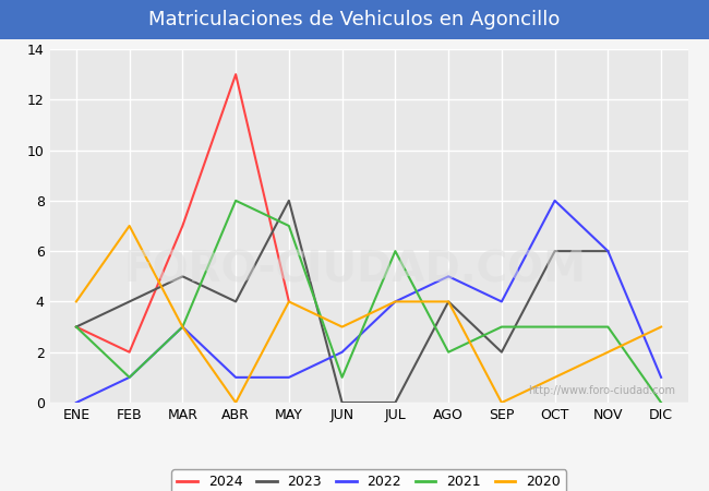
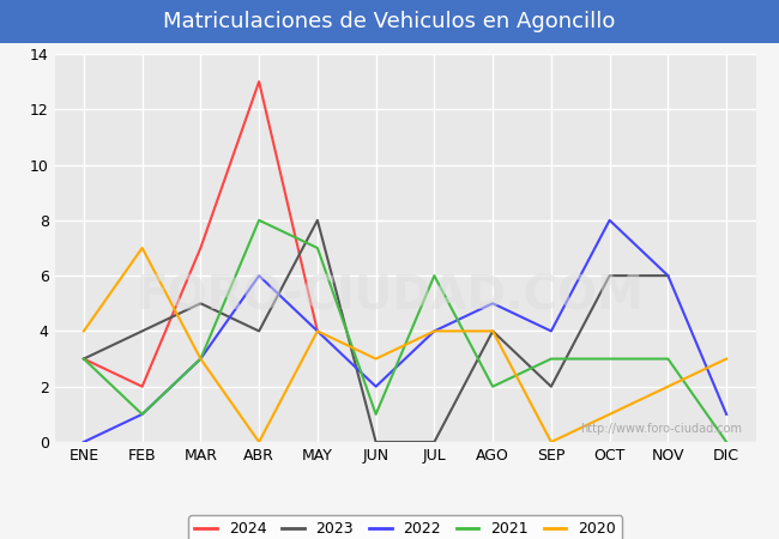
2022/ABR: 1 -> 6
2022/MAY: 1 -> 4
